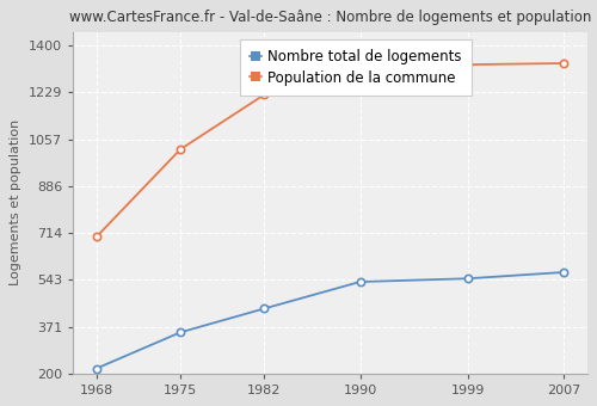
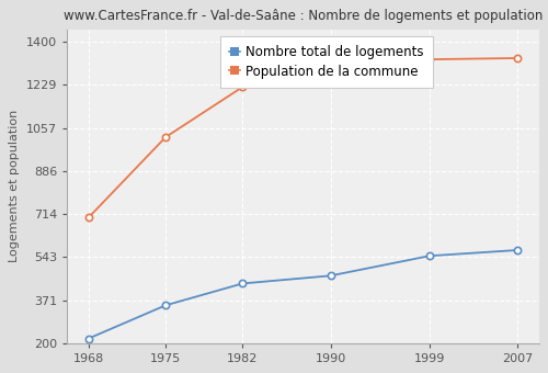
Nombre total de logements/1990: 535 -> 468
